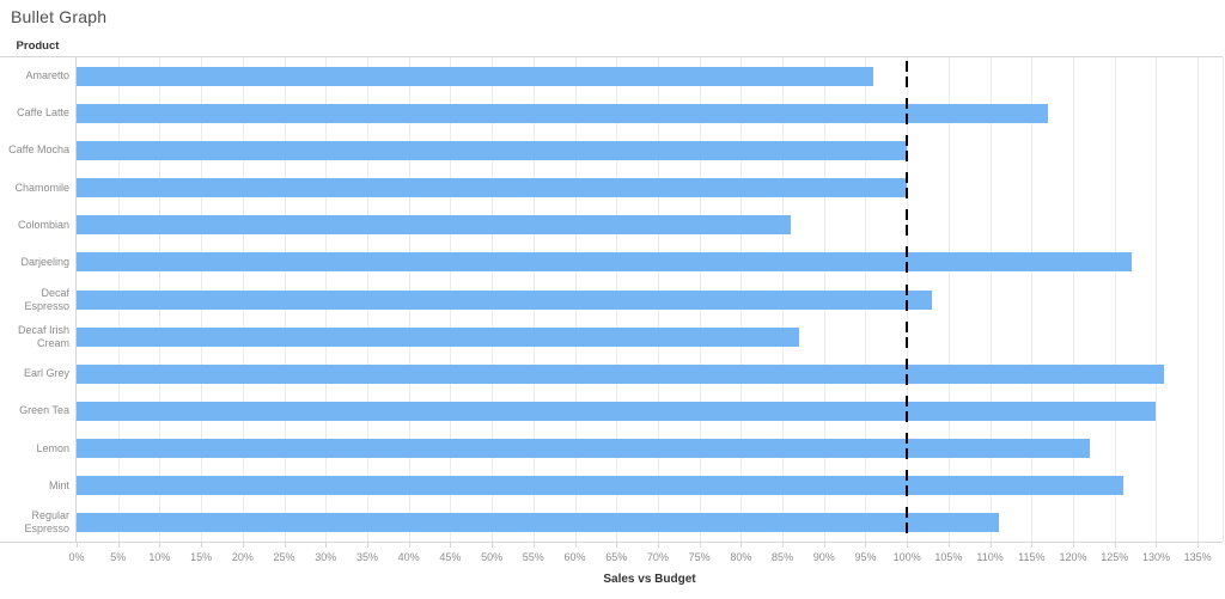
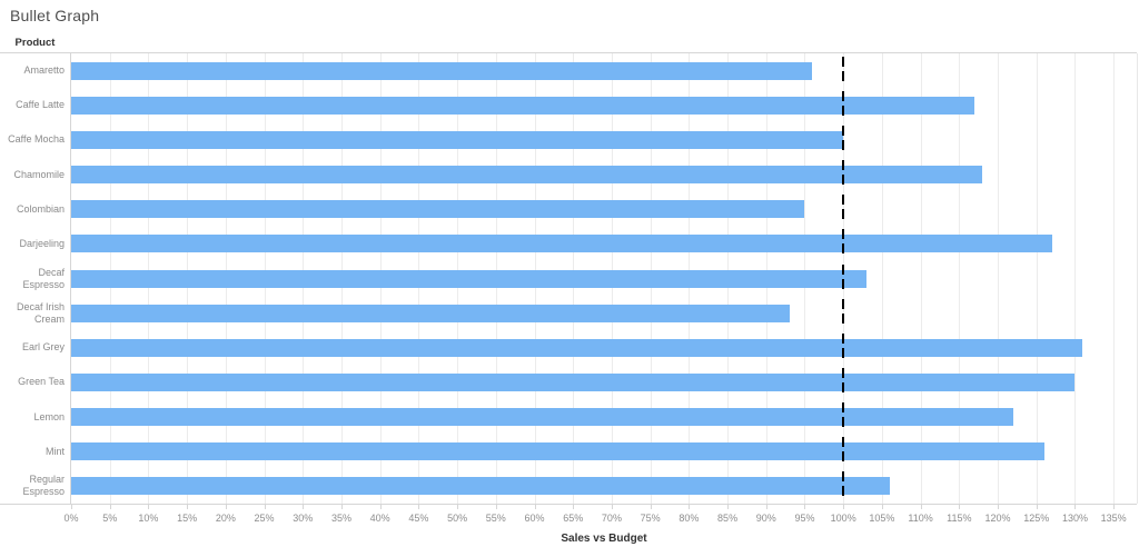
Chamomile: 100% -> 118%
Colombian: 86% -> 95%
Decaf Irish Cream: 87% -> 93%
Regular Espresso: 111% -> 106%
